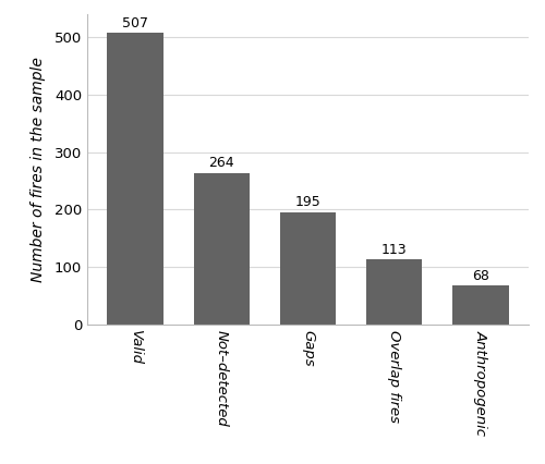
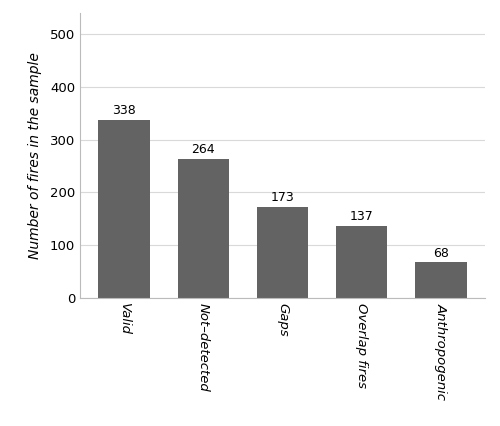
Valid: 507 -> 338
Gaps: 195 -> 173
Overlap fires: 113 -> 137
